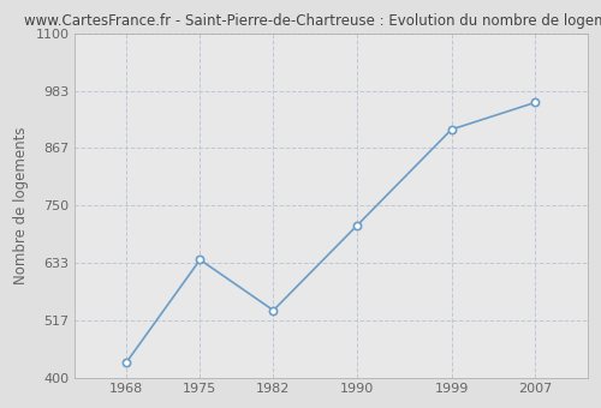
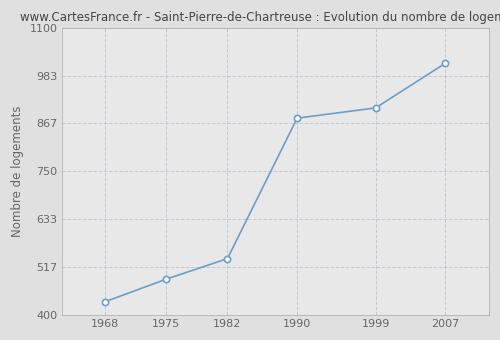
1975: 640 -> 487
1990: 710 -> 880
2007: 960 -> 1014
